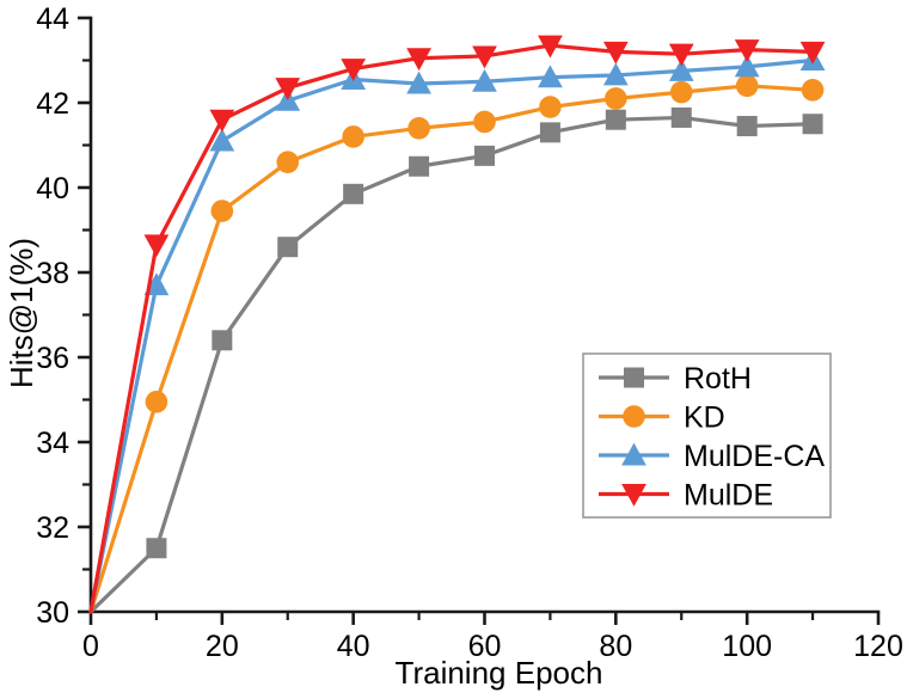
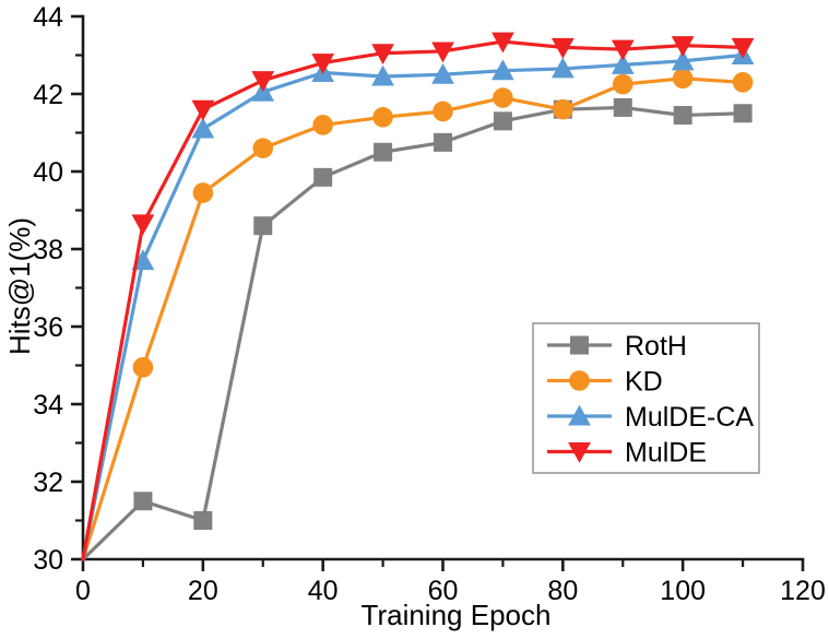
RotH/20: 36.4 -> 31.0
KD/80: 42.1 -> 41.6
